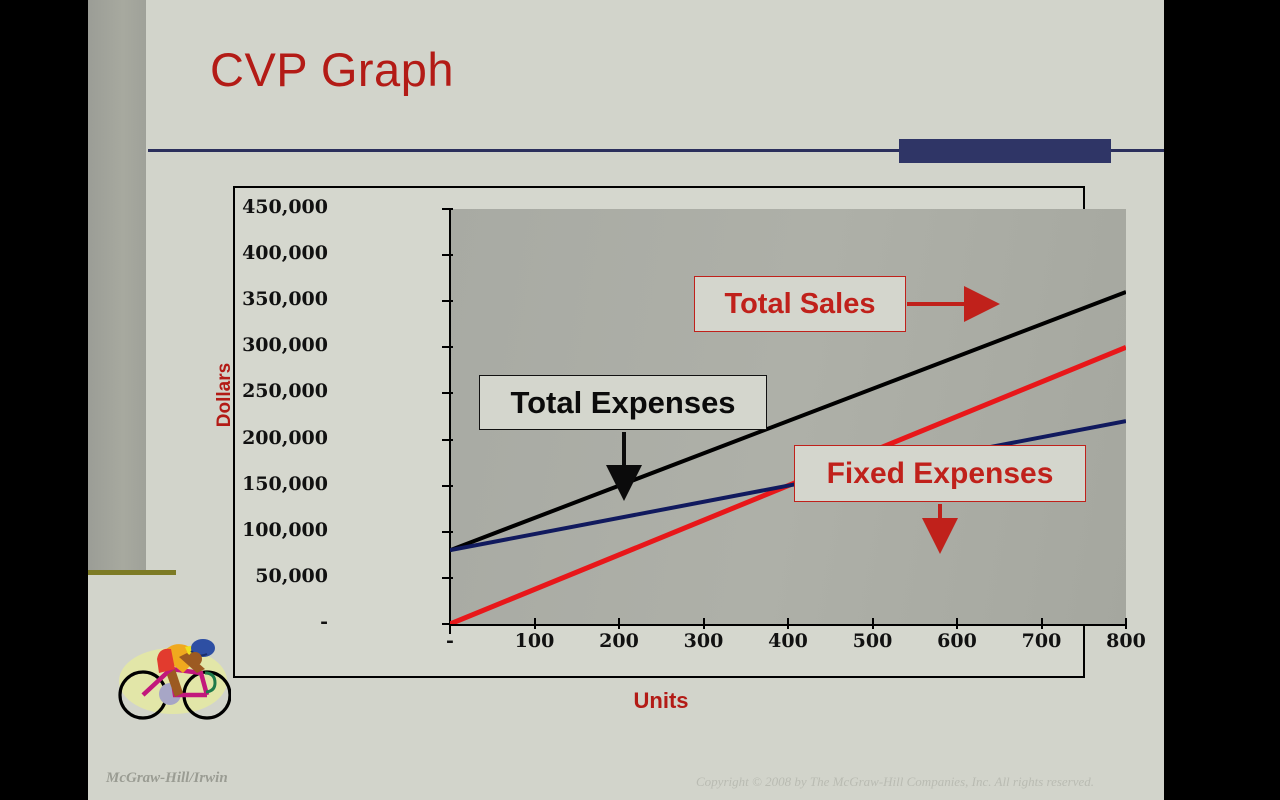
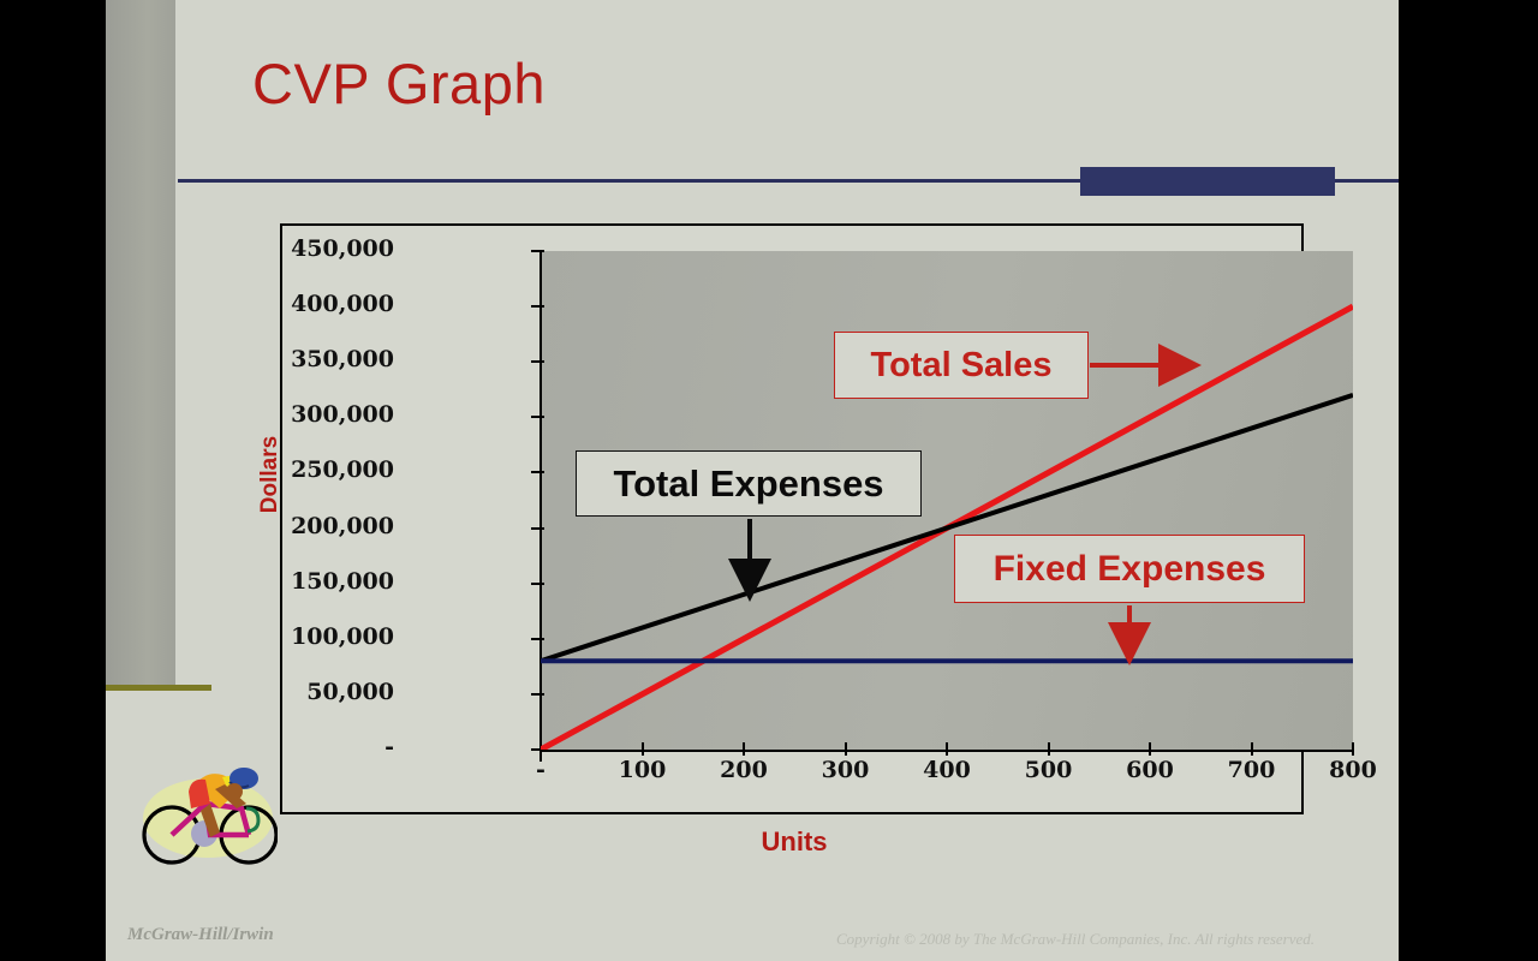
Total Sales/800: 300000 -> 400000
Total Expenses/800: 360000 -> 320000
Fixed Expenses/800: 220000 -> 80000
